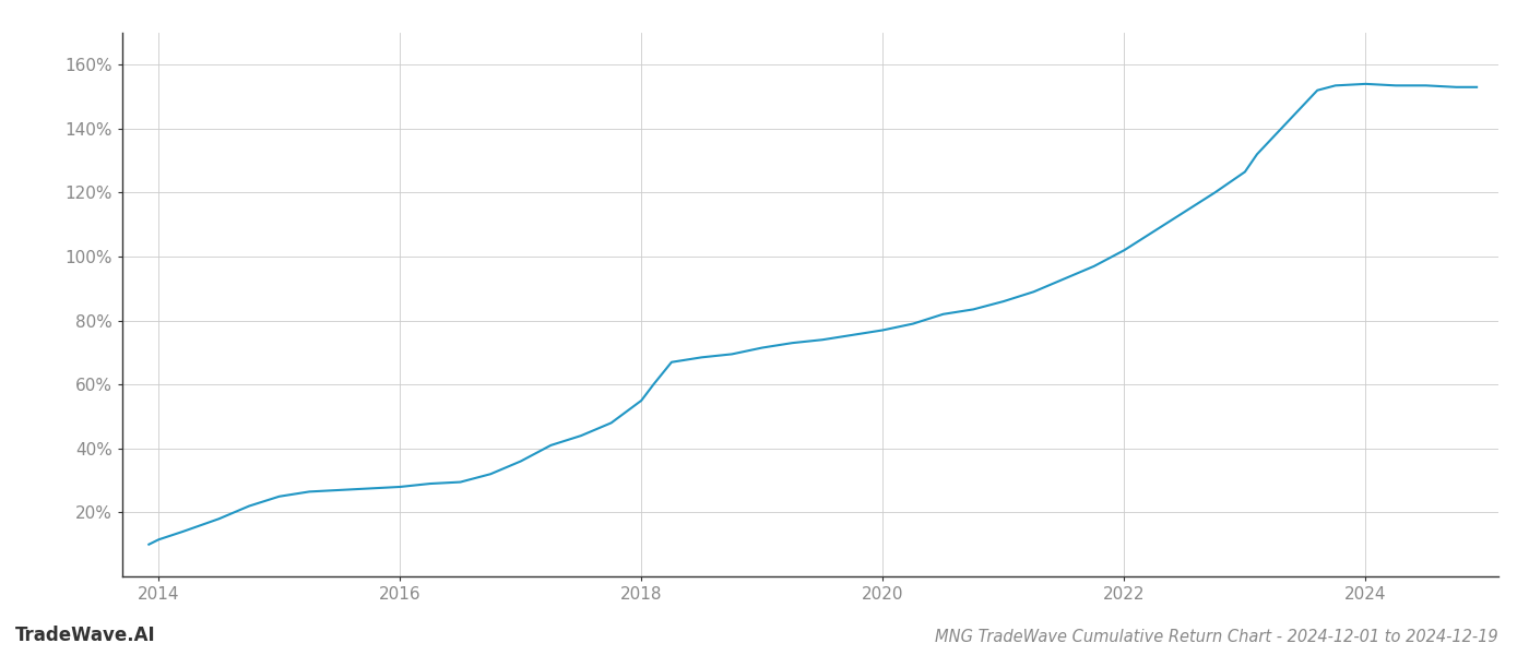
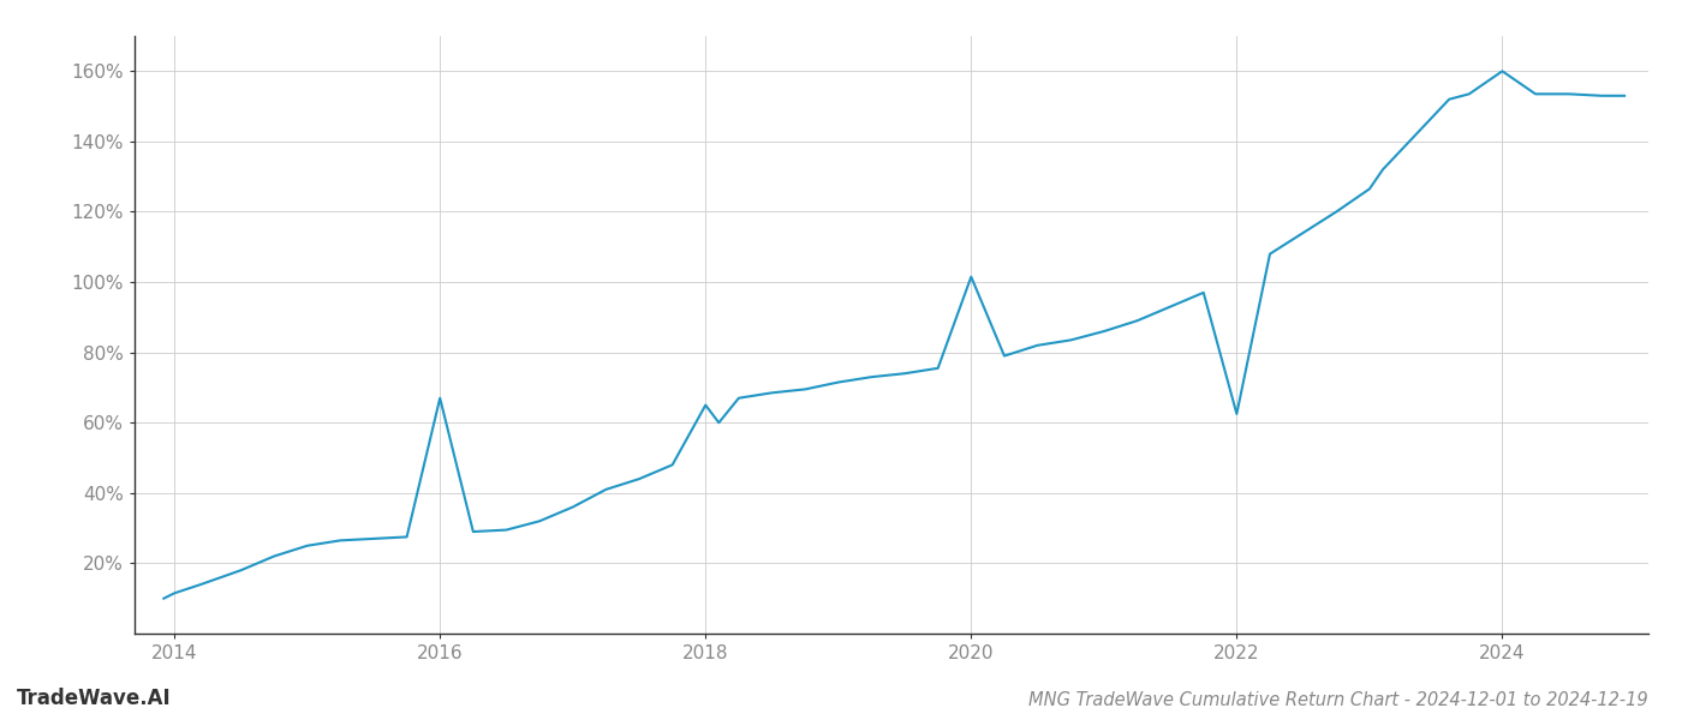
2016: 28.0% -> 67.0%
2018: 55.0% -> 65.0%
2020: 77.0% -> 101.5%
2022: 102.0% -> 62.5%
2024: 154.0% -> 160.0%
